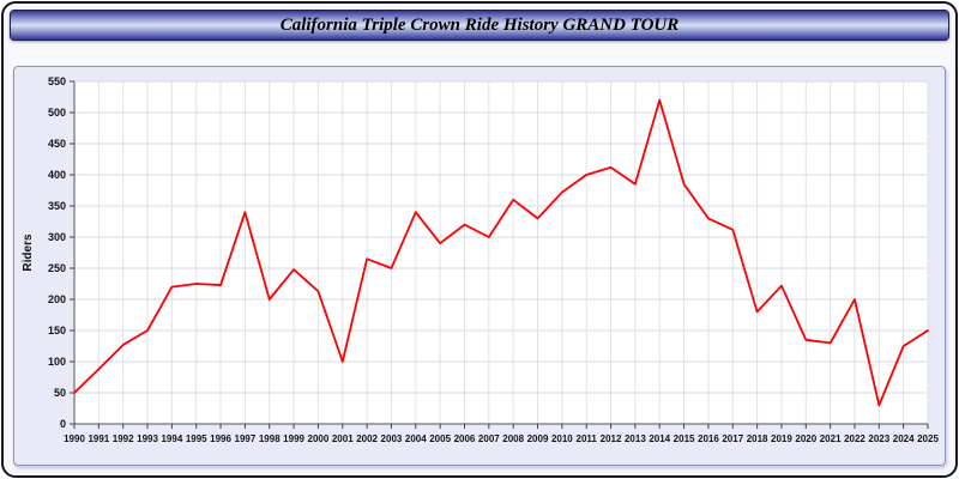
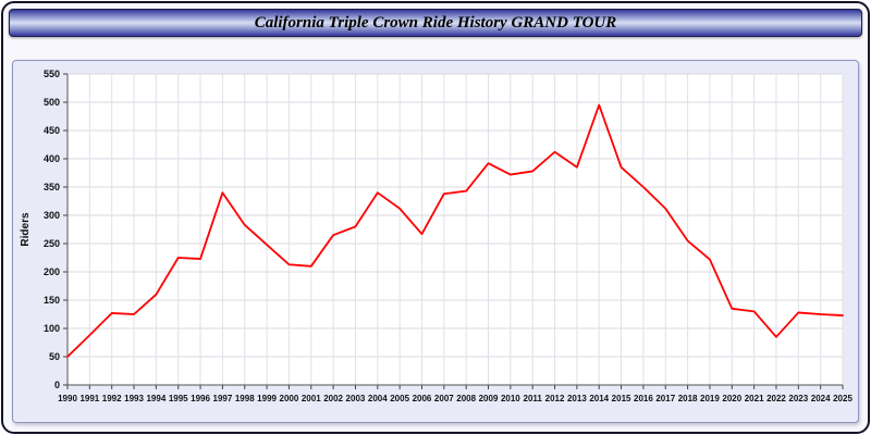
1993: 150 -> 120
1994: 220 -> 160
1998: 200 -> 280
2001: 100 -> 210
2003: 250 -> 280
2005: 290 -> 310
2006: 320 -> 270
2007: 300 -> 340
2008: 360 -> 340
2009: 330 -> 390
2011: 400 -> 380
2014: 520 -> 500
2016: 330 -> 350
2018: 180 -> 260
2022: 200 -> 80
2023: 30 -> 130
2025: 150 -> 120
